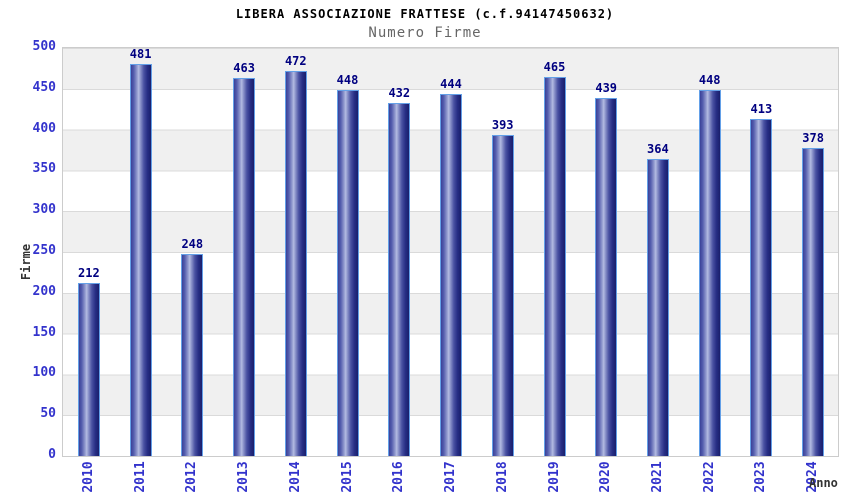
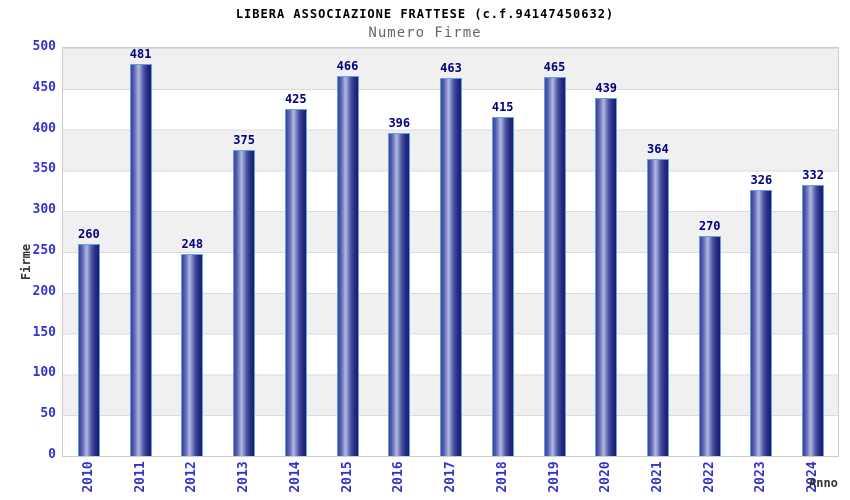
2010: 212 -> 260
2013: 463 -> 375
2014: 472 -> 425
2015: 448 -> 466
2016: 432 -> 396
2017: 444 -> 463
2018: 393 -> 415
2022: 448 -> 270
2023: 413 -> 326
2024: 378 -> 332
